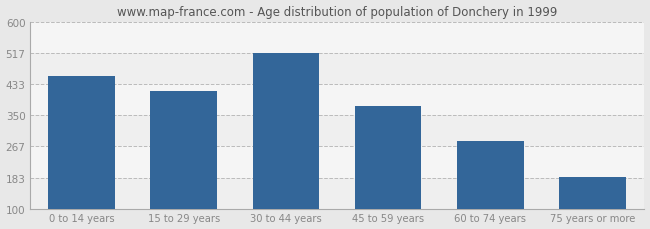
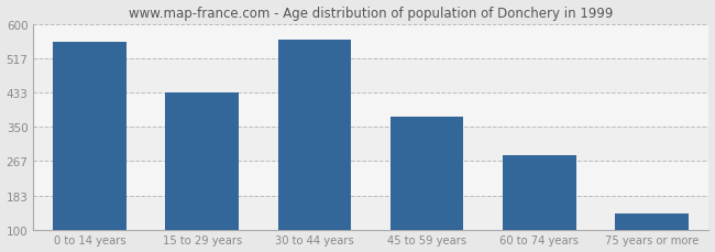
0 to 14 years: 455 -> 557
15 to 29 years: 415 -> 433
30 to 44 years: 515 -> 561
75 years or more: 185 -> 140
